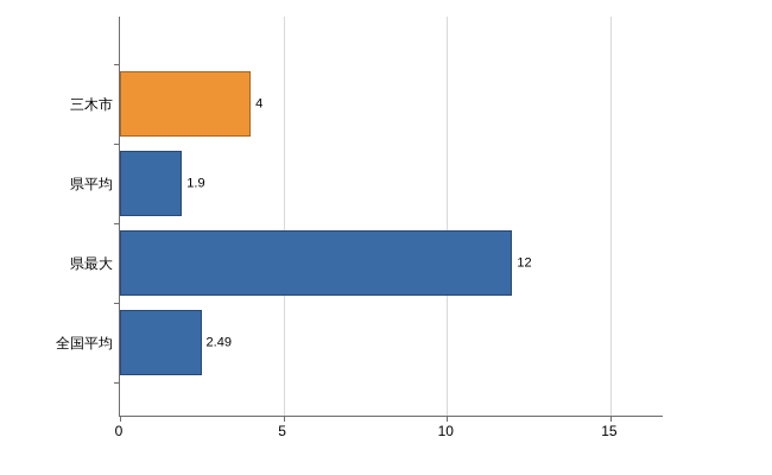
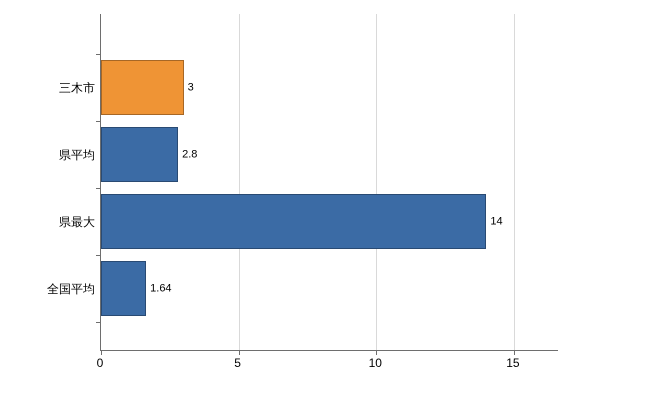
三木市: 4 -> 3
県平均: 1.9 -> 2.8
県最大: 12 -> 14
全国平均: 2.49 -> 1.64
